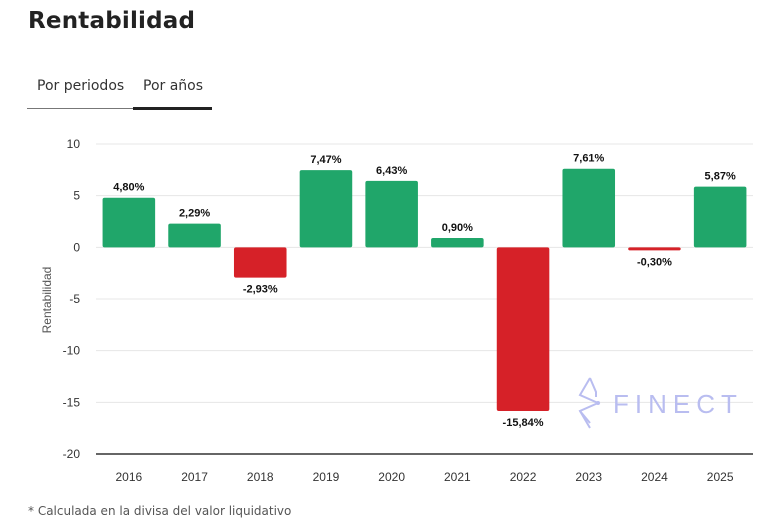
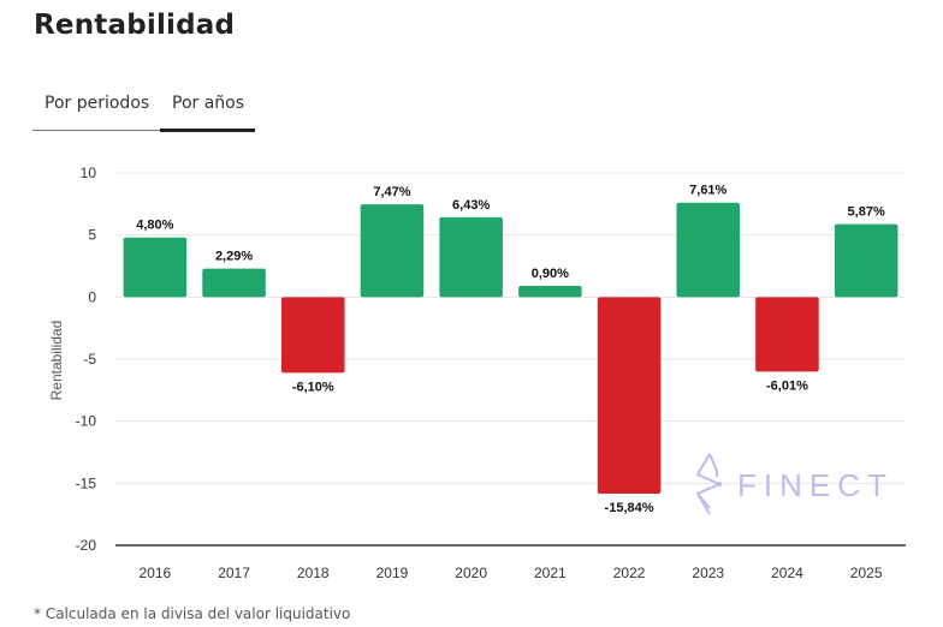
2018: -2,93% -> -6,10%
2024: -0,30% -> -6,01%
